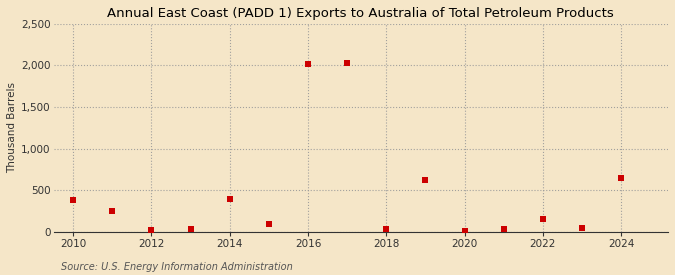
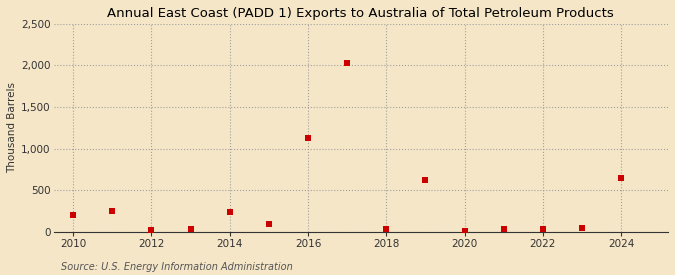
2010: 380 -> 200
2014: 400 -> 240
2016: 2,020 -> 1,130
2022: 160 -> 40
